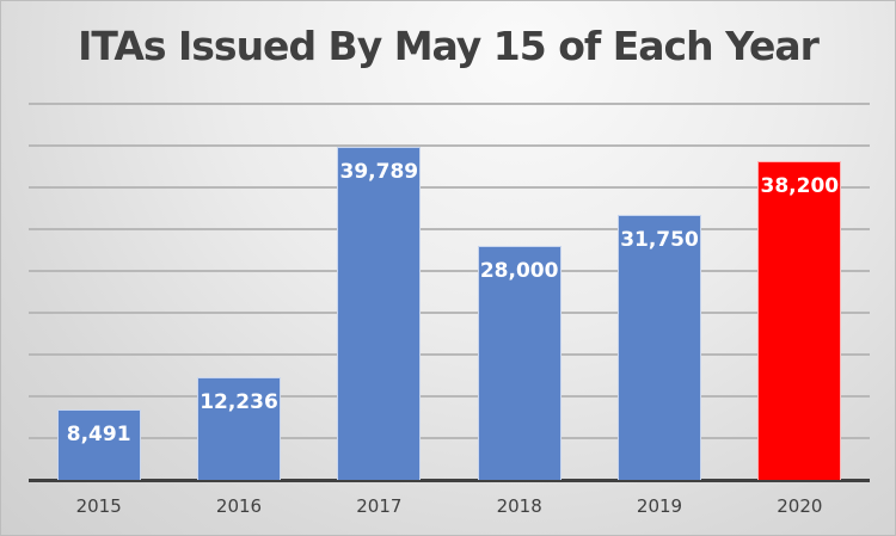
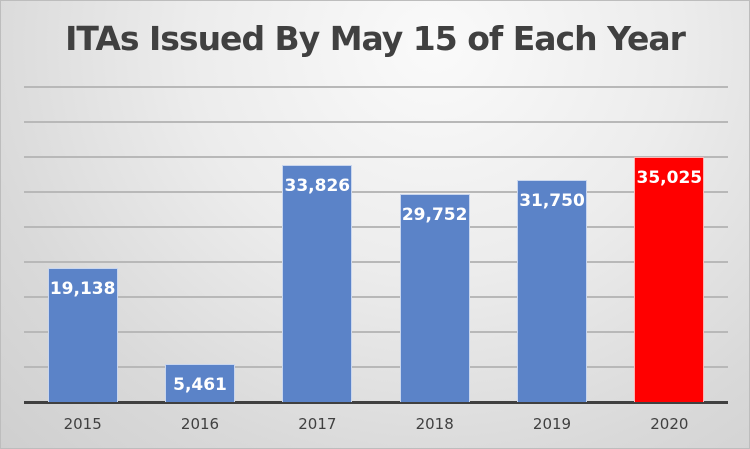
2015: 8,491 -> 19,138
2016: 12,236 -> 5,461
2017: 39,789 -> 33,826
2018: 28,000 -> 29,752
2020: 38,200 -> 35,025
